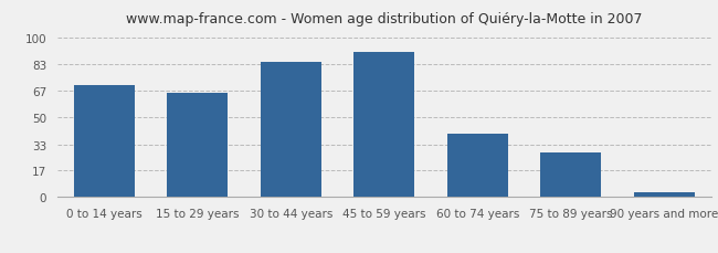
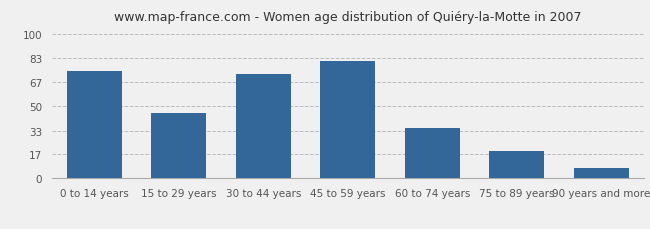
0 to 14 years: 70 -> 74
15 to 29 years: 65 -> 45
30 to 44 years: 85 -> 72
45 to 59 years: 91 -> 81
60 to 74 years: 40 -> 35
75 to 89 years: 28 -> 19
90 years and more: 3 -> 7
